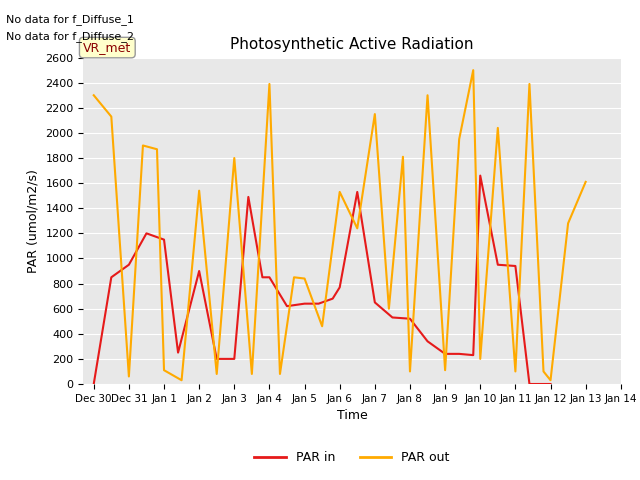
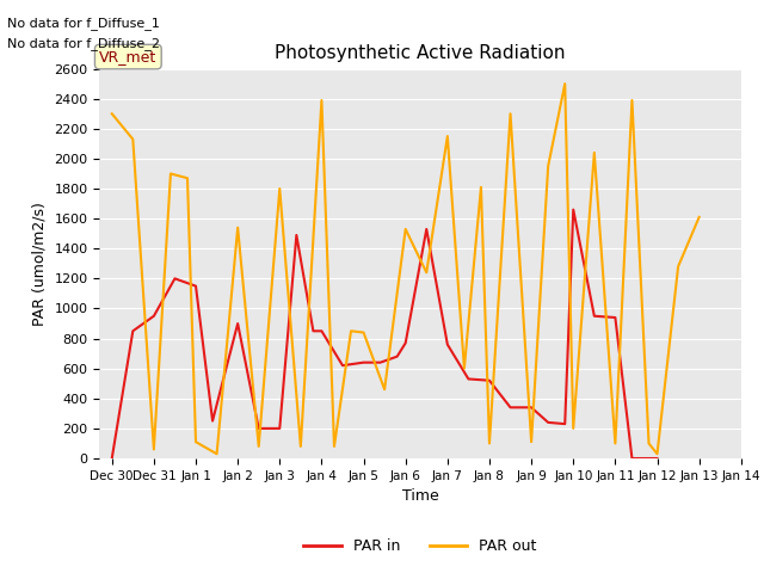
PAR in/Jan 7: 650 -> 760
PAR in/Jan 9: 240 -> 340
